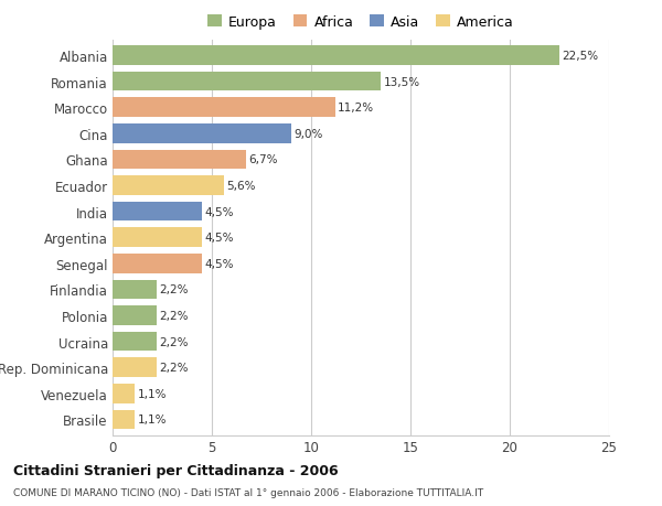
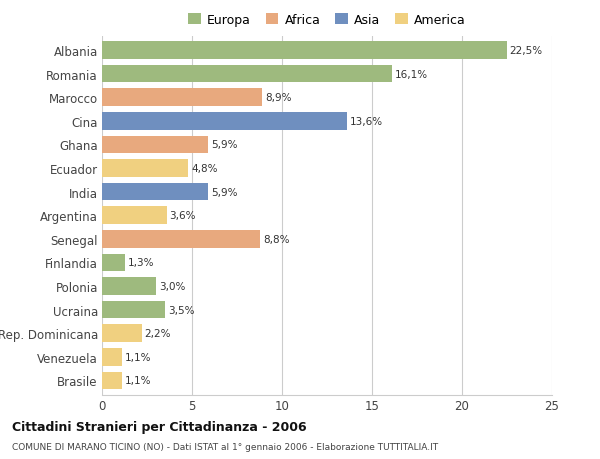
Romania: 13,5% -> 16,1%
Marocco: 11,2% -> 8,9%
Cina: 9,0% -> 13,6%
Ghana: 6,7% -> 5,9%
Ecuador: 5,6% -> 4,8%
India: 4,5% -> 5,9%
Argentina: 4,5% -> 3,6%
Senegal: 4,5% -> 8,8%
Finlandia: 2,2% -> 1,3%
Polonia: 2,2% -> 3,0%
Ucraina: 2,2% -> 3,5%
